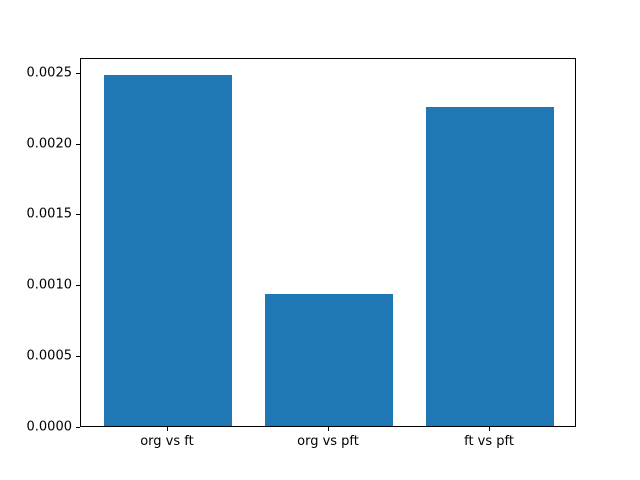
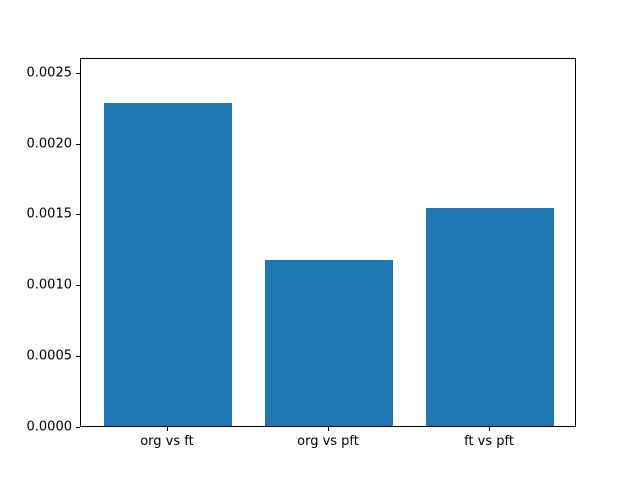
org vs ft: 0.00248 -> 0.00228
org vs pft: 0.00093 -> 0.00117
ft vs pft: 0.00225 -> 0.00154
